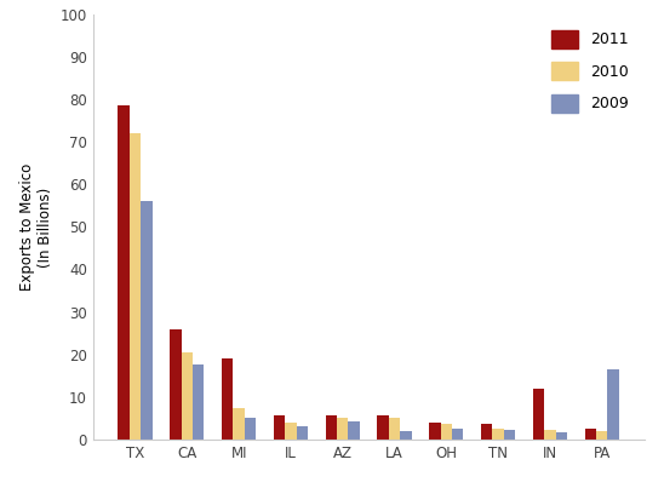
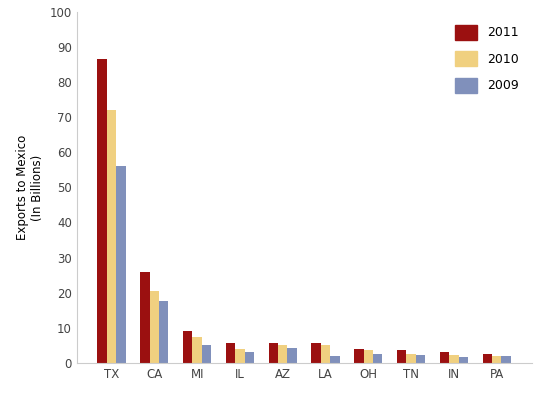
2011/TX: 78.5 -> 86.5
2011/MI: 19.0 -> 9.0
2011/IN: 12.0 -> 3.1
2009/PA: 16.5 -> 1.8
